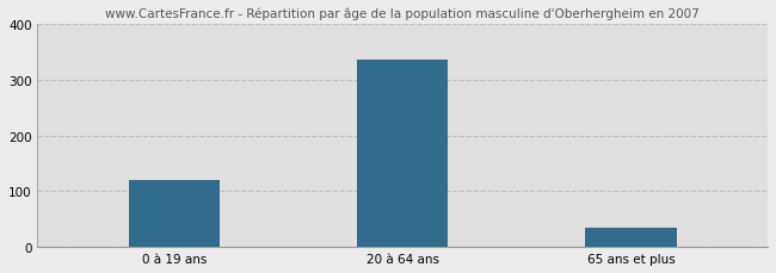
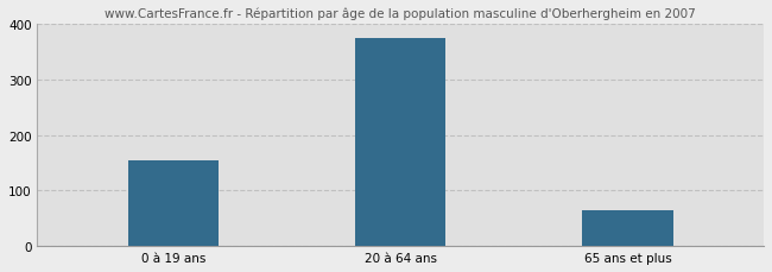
0 à 19 ans: 120 -> 155
20 à 64 ans: 335 -> 375
65 ans et plus: 35 -> 65
